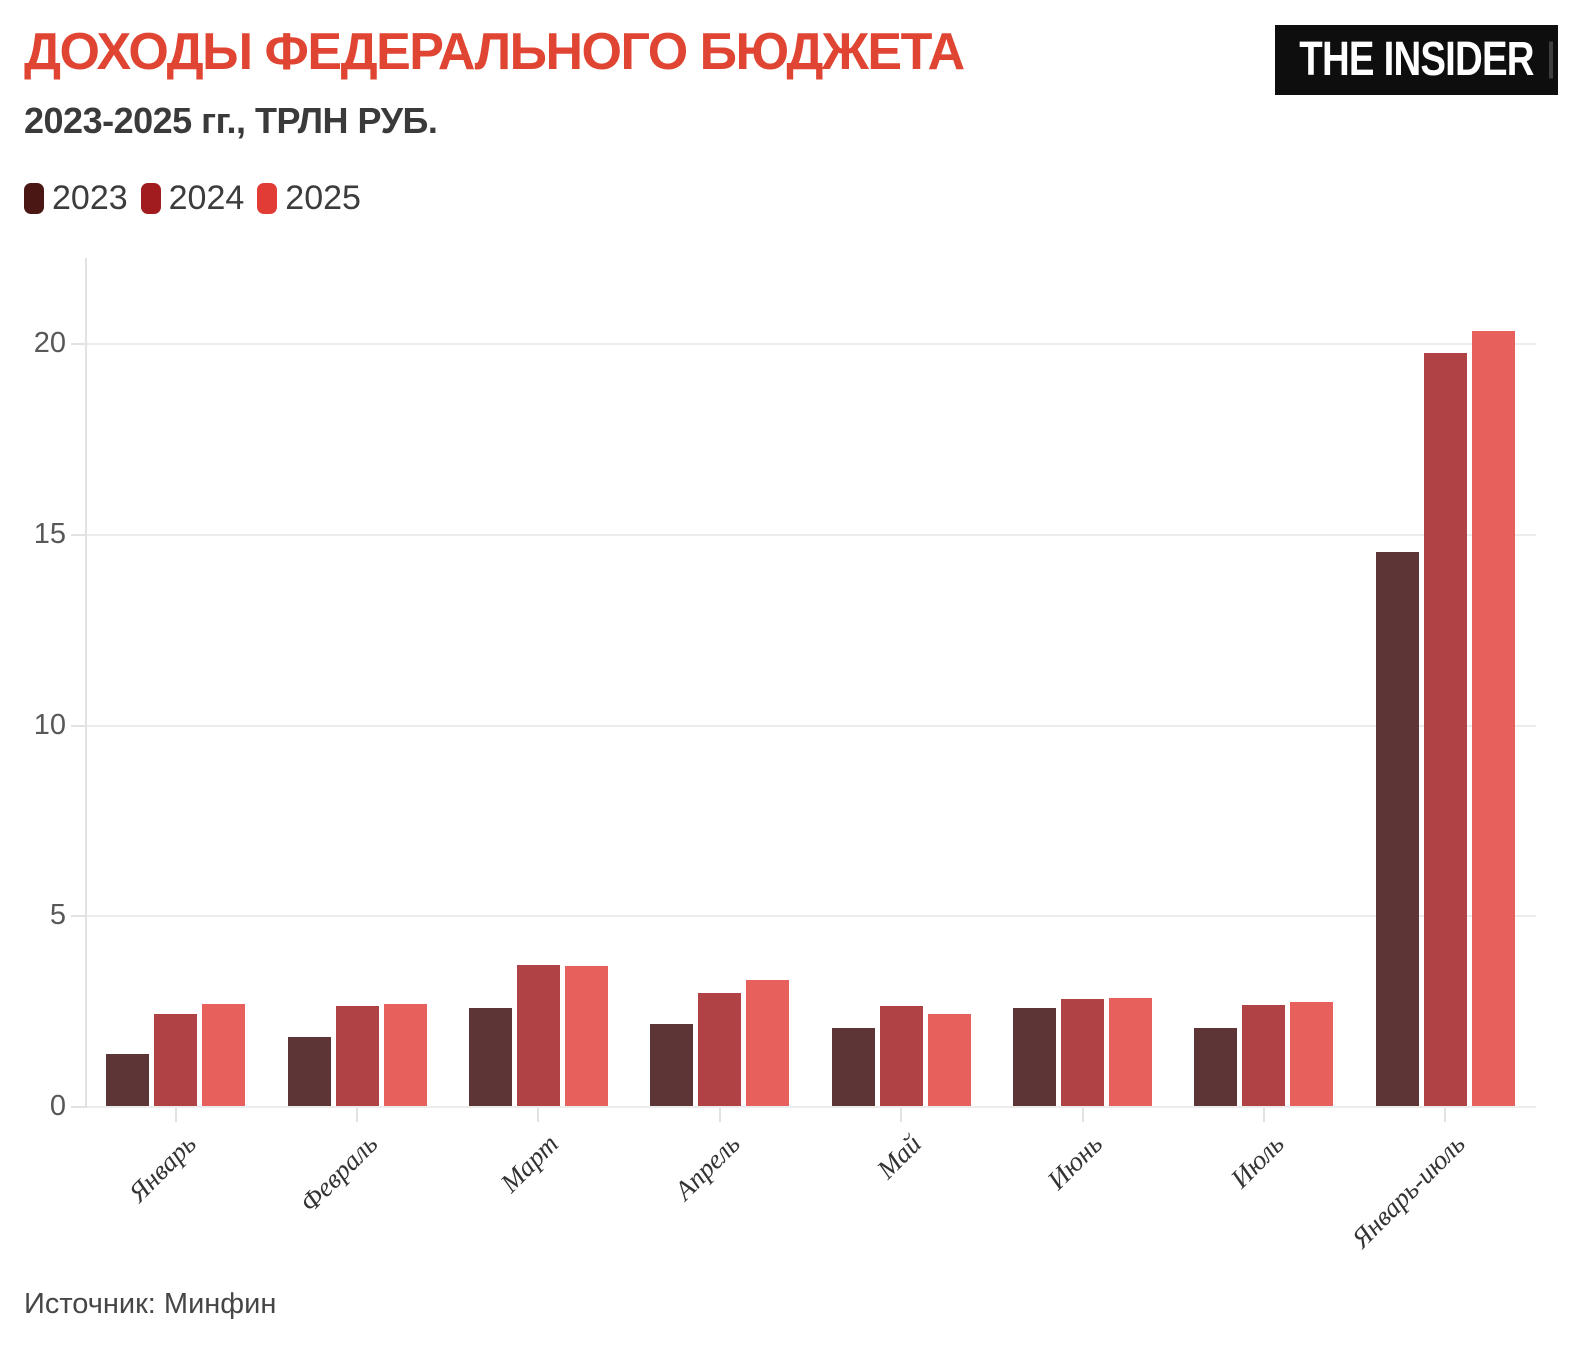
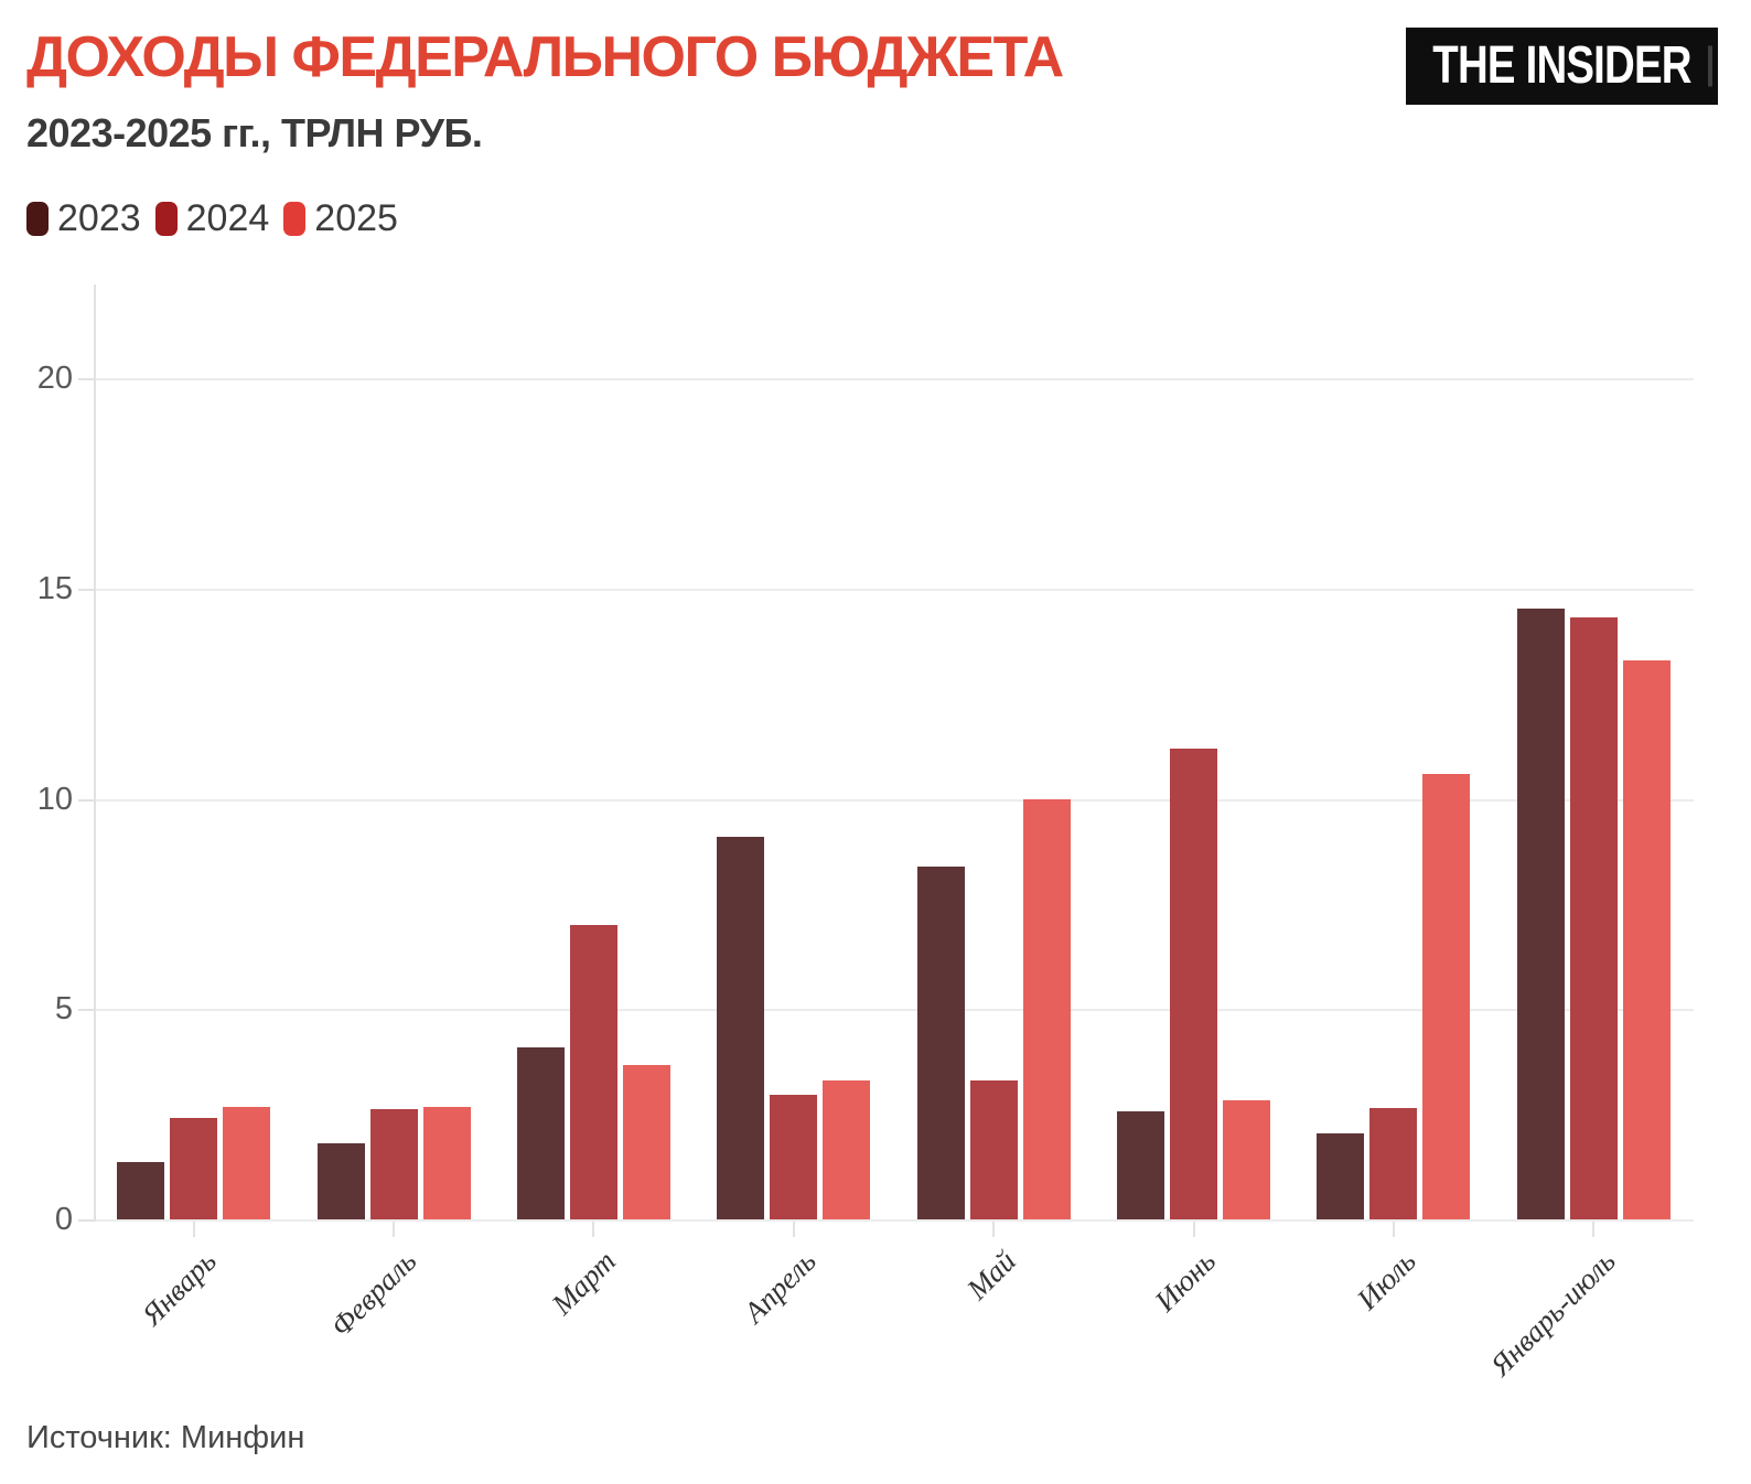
2023/Март: 2.6 -> 4.1
2024/Март: 3.7 -> 7.0
2023/Апрель: 2.1 -> 9.1
2023/Май: 2.0 -> 8.4
2024/Май: 2.6 -> 3.3
2025/Май: 2.4 -> 10.0
2024/Июнь: 2.8 -> 11.2
2025/Июль: 2.7 -> 10.6
2024/Январь-июль: 19.8 -> 14.3
2025/Январь-июль: 20.3 -> 13.3
